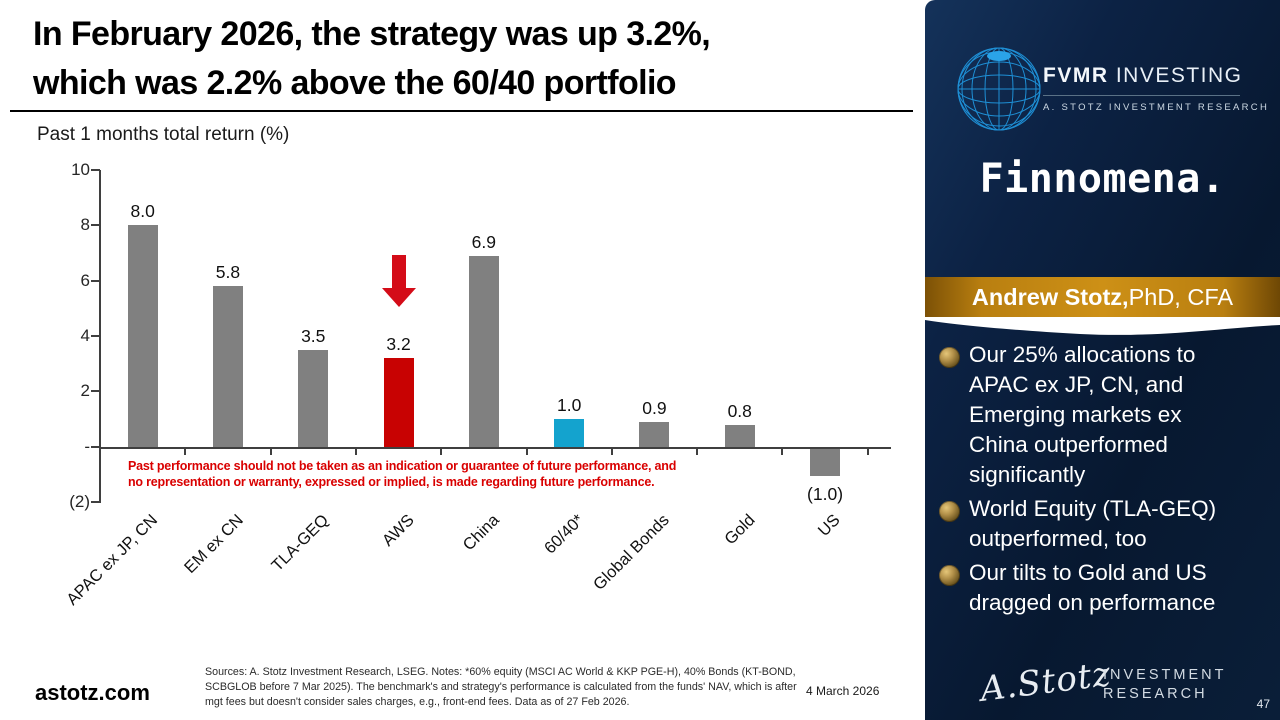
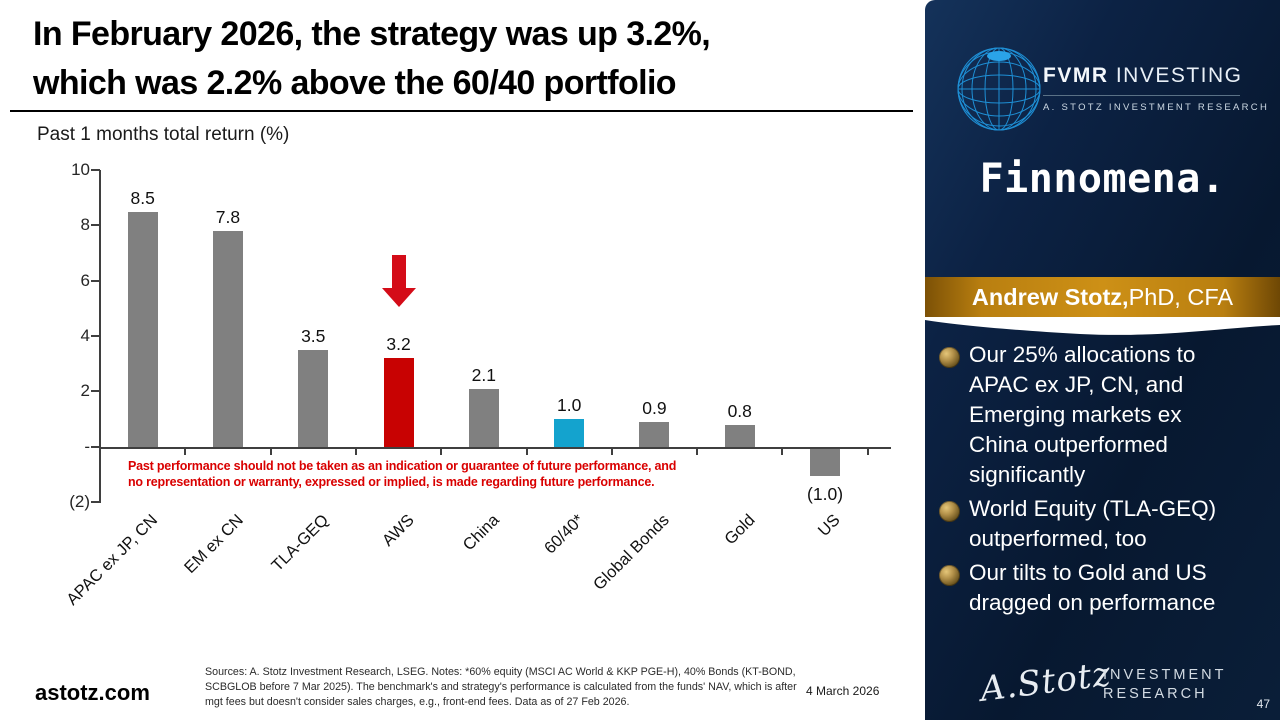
APAC ex JP, CN: 8.0 -> 8.5
EM ex CN: 5.8 -> 7.8
China: 6.9 -> 2.1
